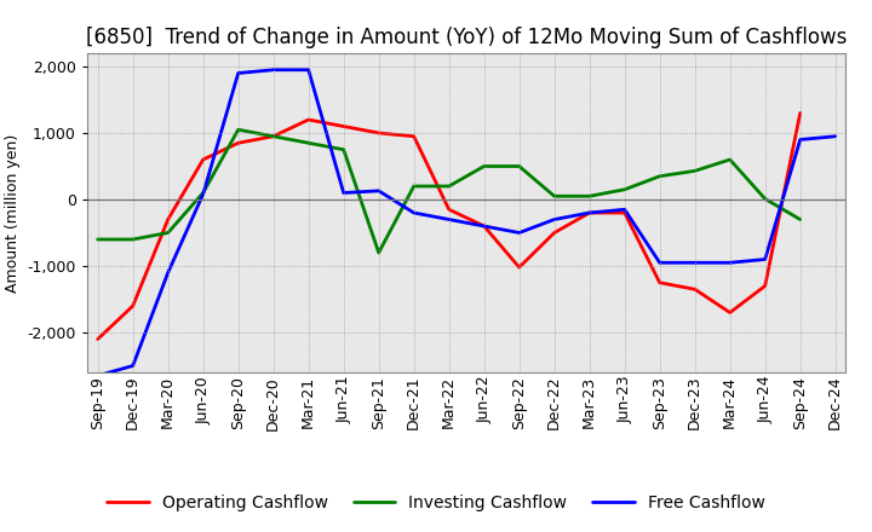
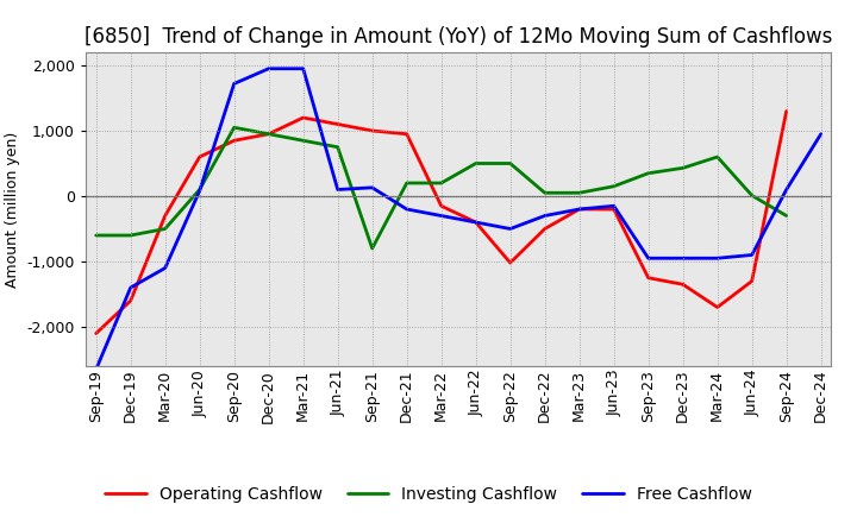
Free Cashflow/Dec-19: -2,500 -> -1,400
Free Cashflow/Sep-20: 1,900 -> 1,720
Free Cashflow/Sep-24: 900 -> 100
